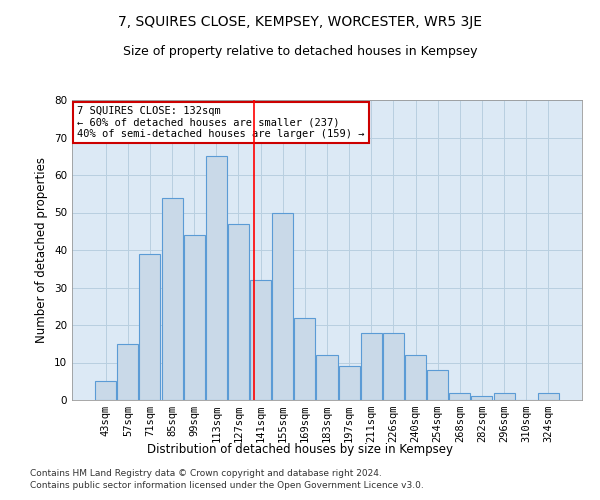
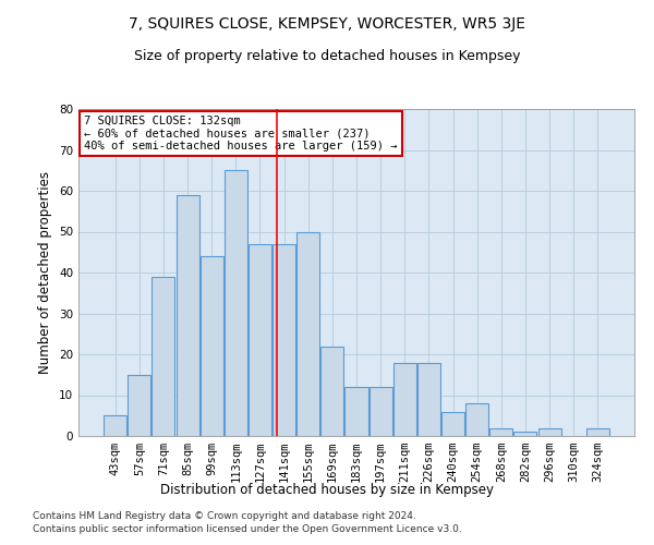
85sqm: 54 -> 59
141sqm: 32 -> 47
197sqm: 9 -> 12
240sqm: 12 -> 6
